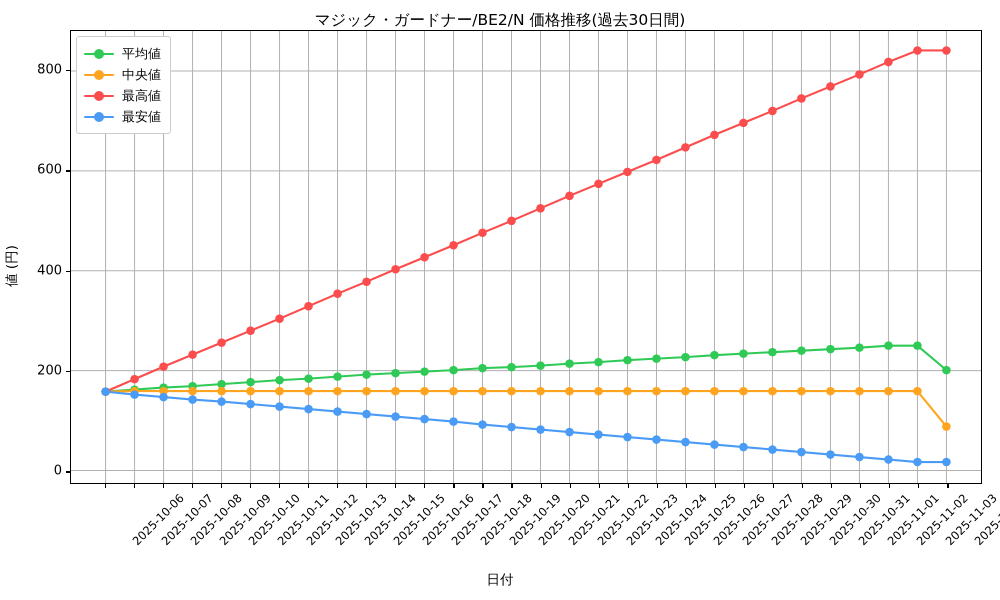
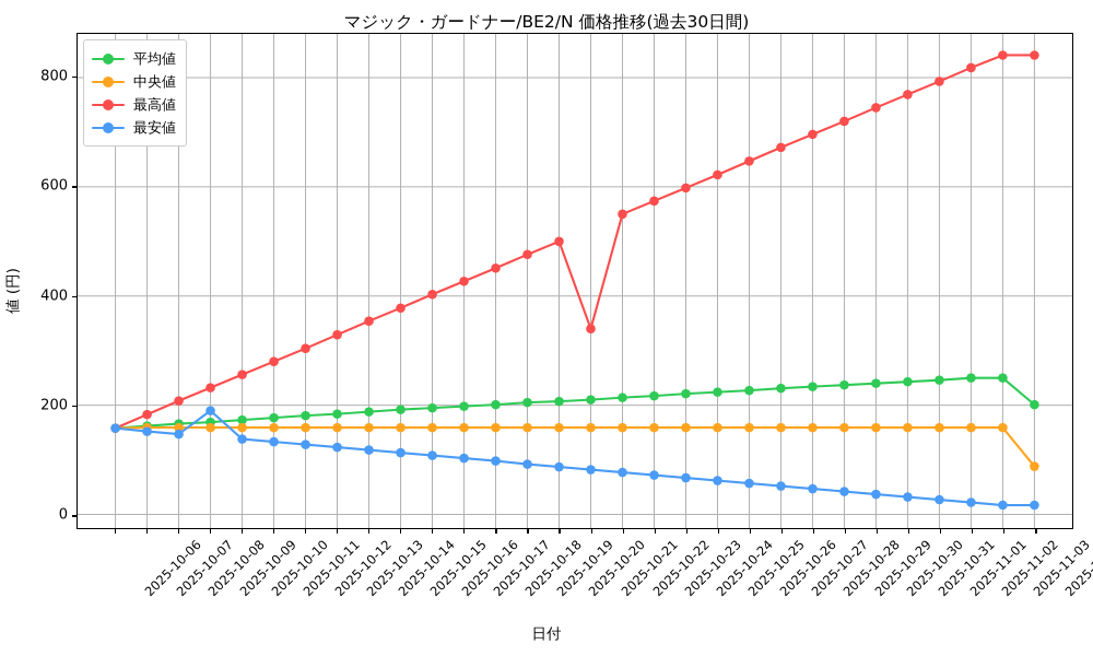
最安値/2025-10-09: 140 -> 190
最高値/2025-10-21: 520 -> 340
